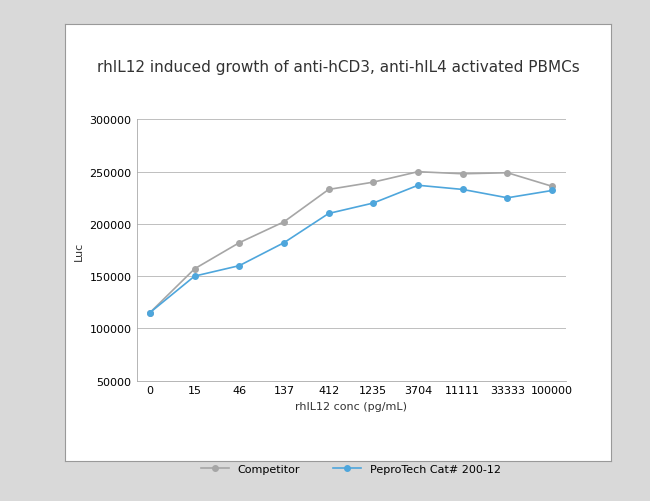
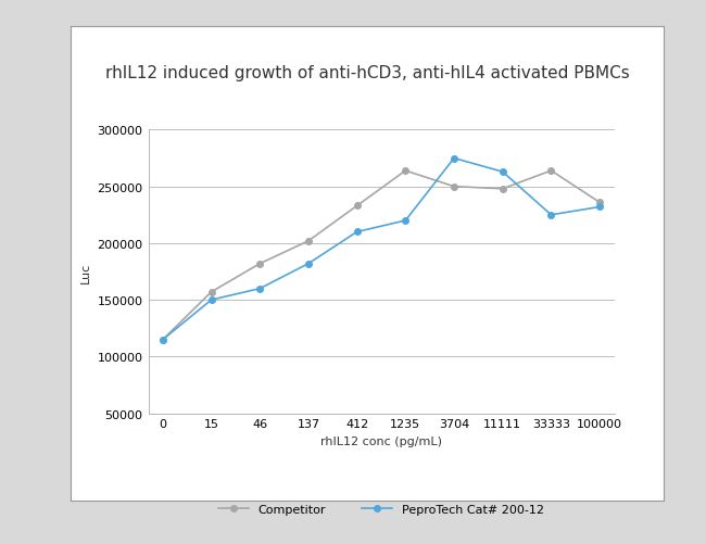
Competitor/1235: 240000 -> 264000
PeproTech Cat# 200-12/3704: 237000 -> 275000
PeproTech Cat# 200-12/11111: 233000 -> 263000
Competitor/33333: 249000 -> 264000
